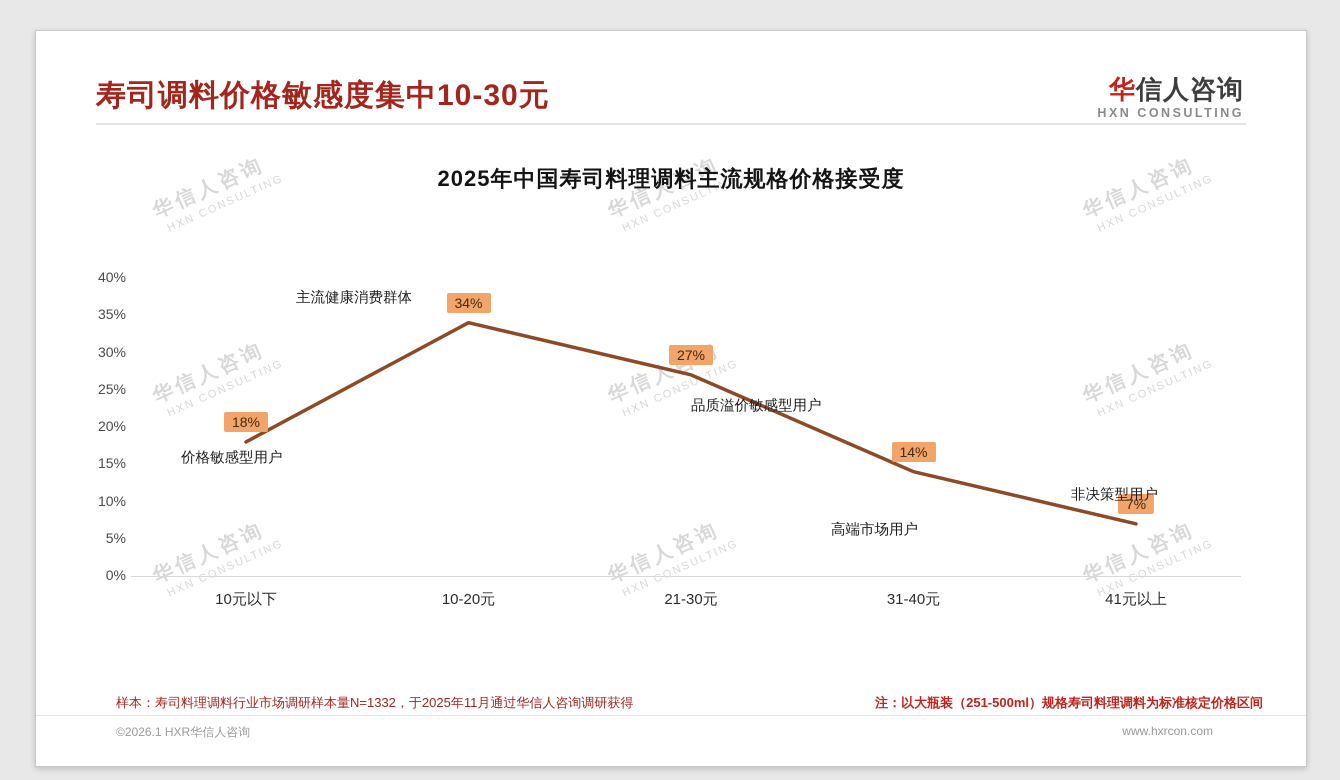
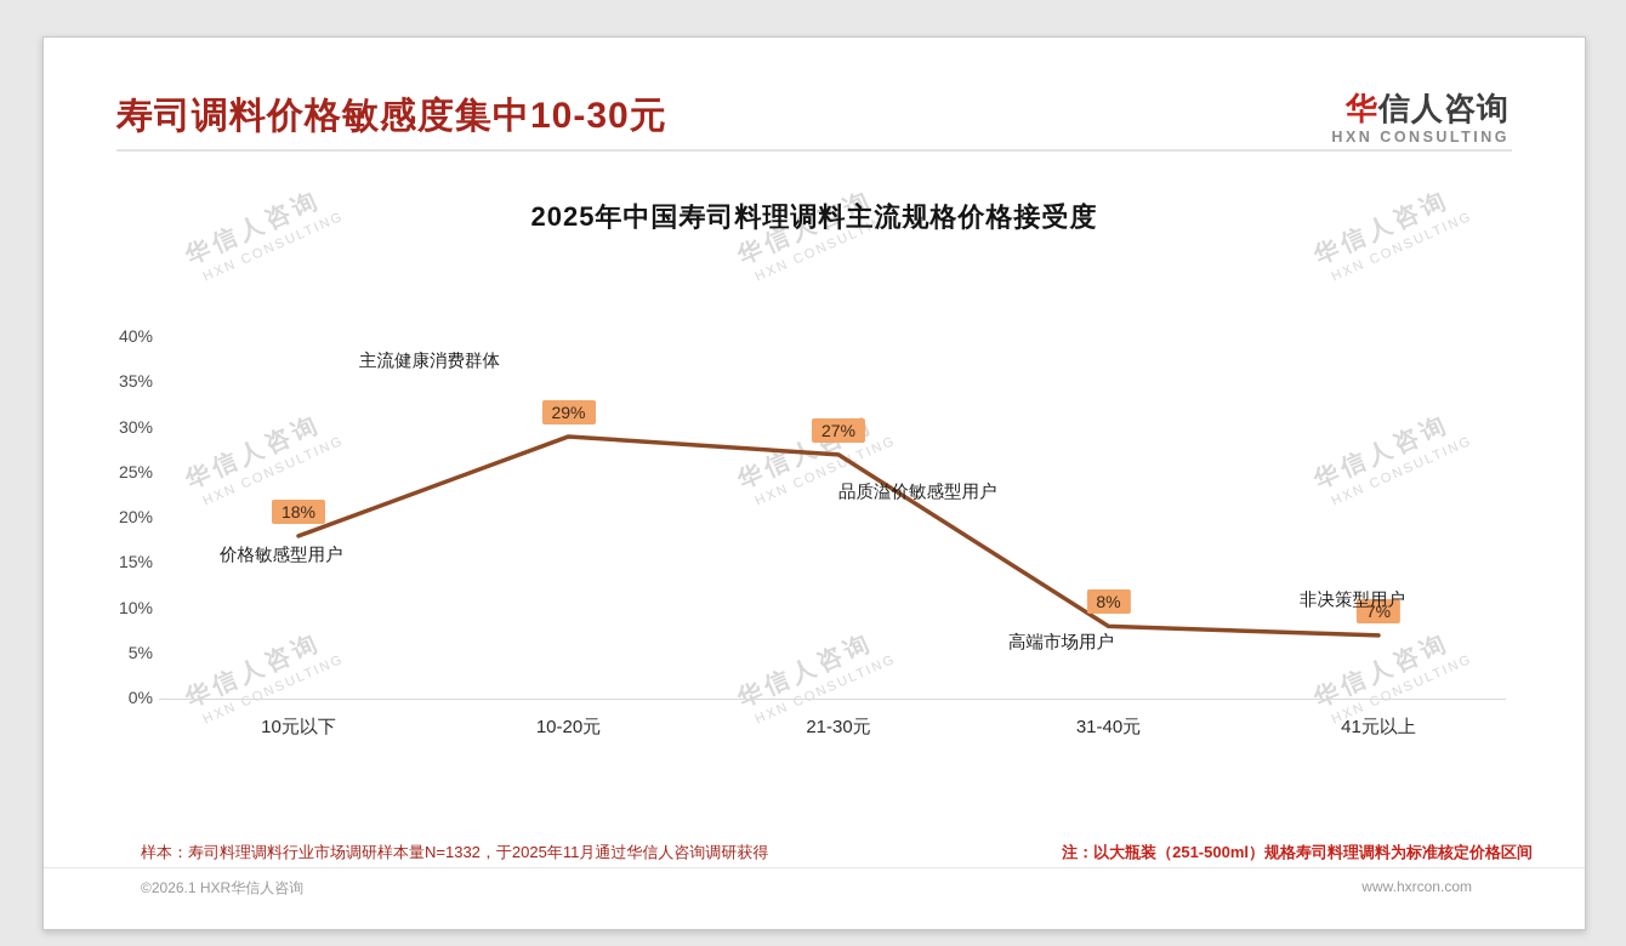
10-20元: 34% -> 29%
31-40元: 14% -> 8%
